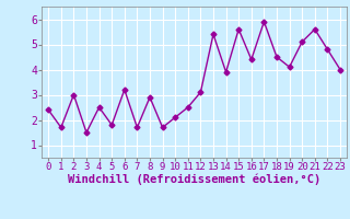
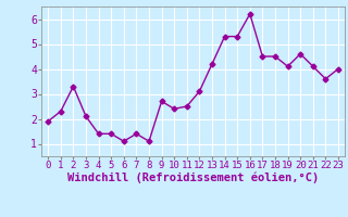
0: 2.4 -> 1.9
1: 1.7 -> 2.3
2: 3.0 -> 3.3
3: 1.5 -> 2.1
4: 2.5 -> 1.4
5: 1.8 -> 1.4
6: 3.2 -> 1.1
7: 1.7 -> 1.4
8: 2.9 -> 1.1
9: 1.7 -> 2.7
10: 2.1 -> 2.4
13: 5.4 -> 4.2
14: 3.9 -> 5.3
15: 5.6 -> 5.3
16: 4.4 -> 6.2
17: 5.9 -> 4.5
20: 5.1 -> 4.6
21: 5.6 -> 4.1
22: 4.8 -> 3.6
